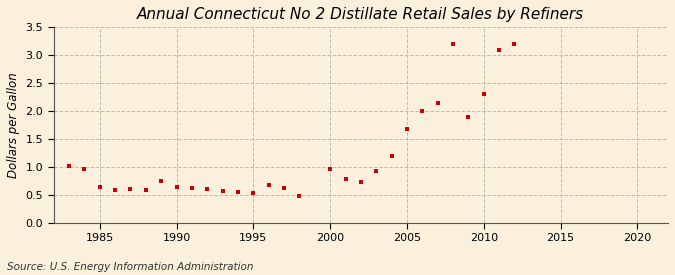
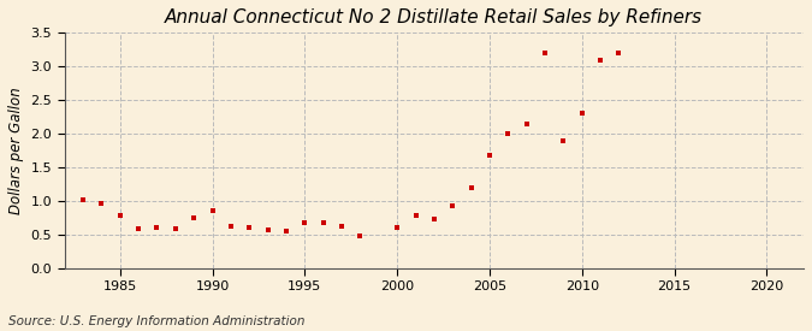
1985: 0.65 -> 0.78
1990: 0.65 -> 0.86
1995: 0.54 -> 0.68
2000: 0.97 -> 0.60
